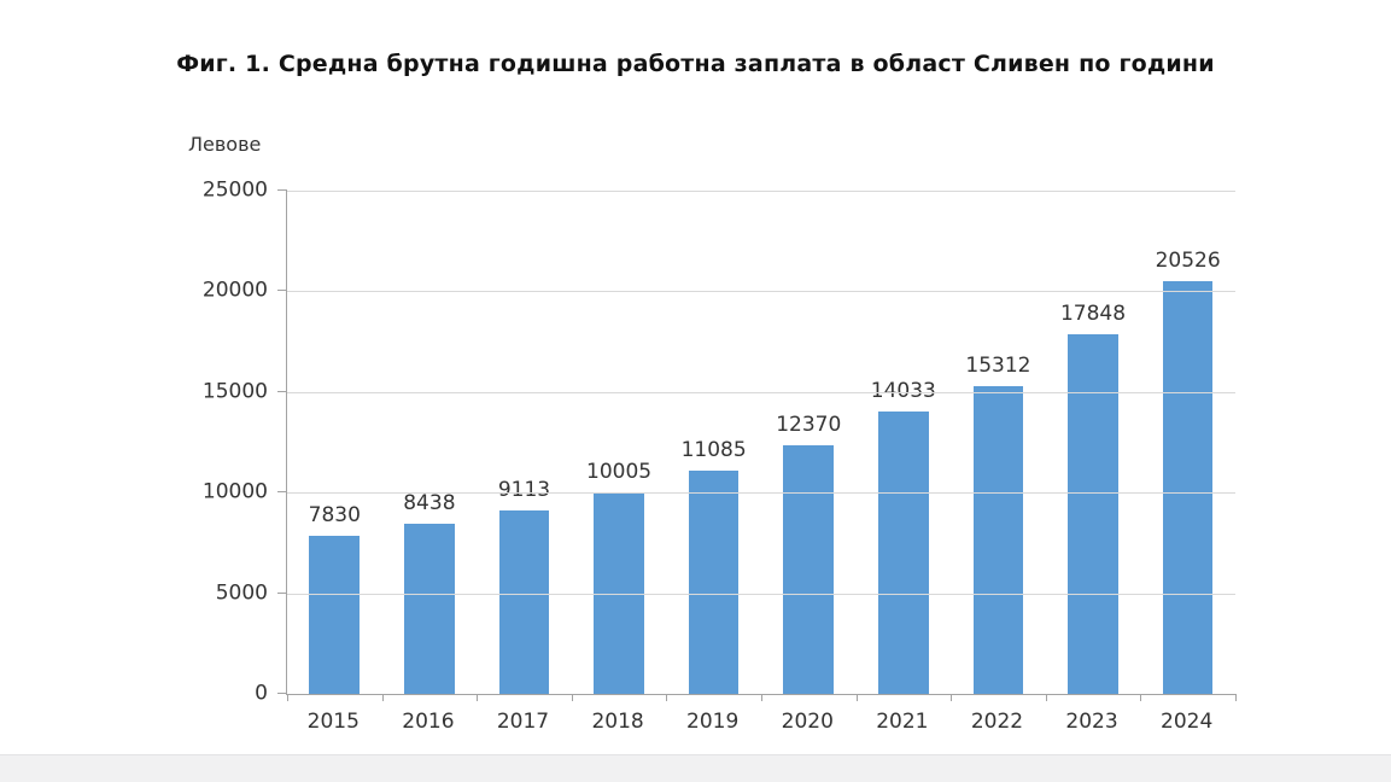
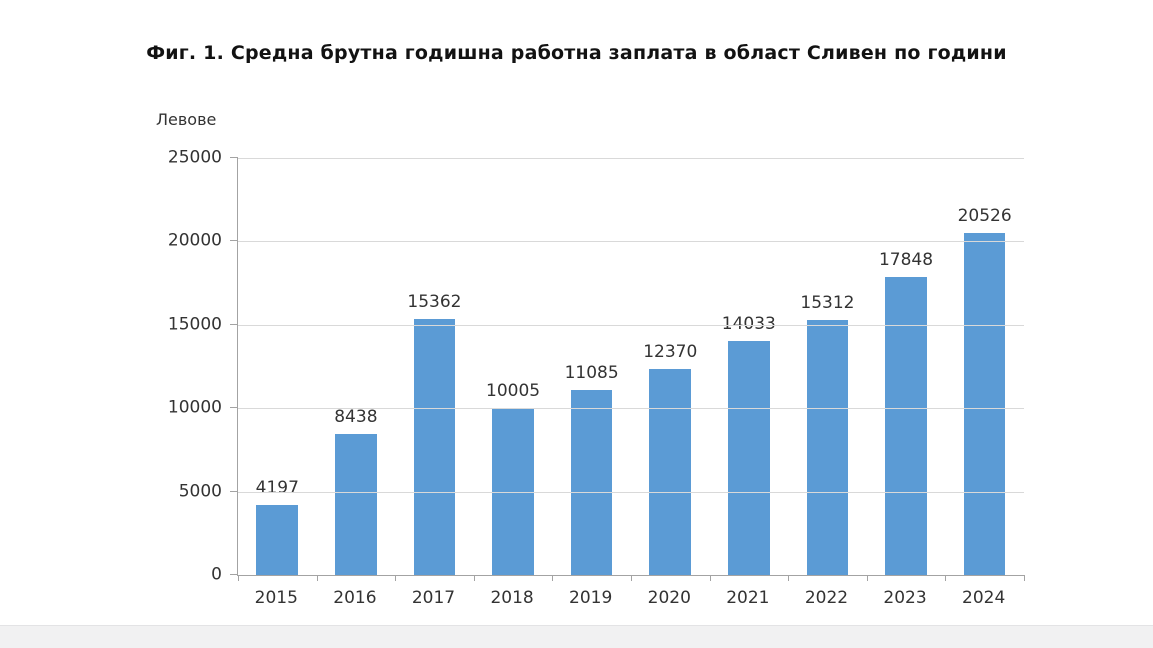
2015: 7830 -> 4197
2017: 9113 -> 15362
